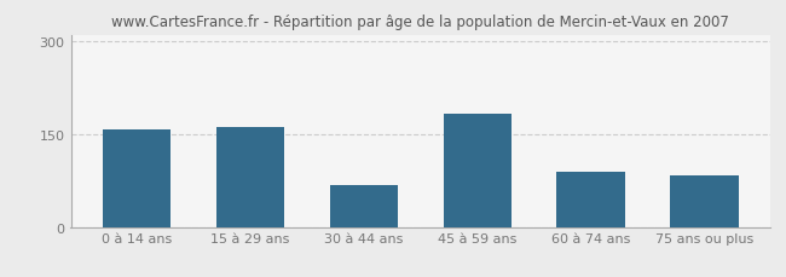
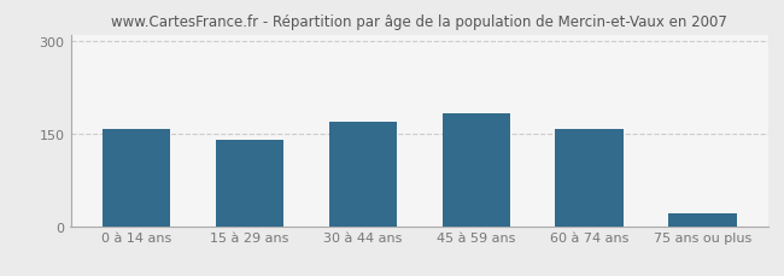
15 à 29 ans: 162 -> 139
30 à 44 ans: 68 -> 170
60 à 74 ans: 90 -> 157
75 ans ou plus: 84 -> 20
